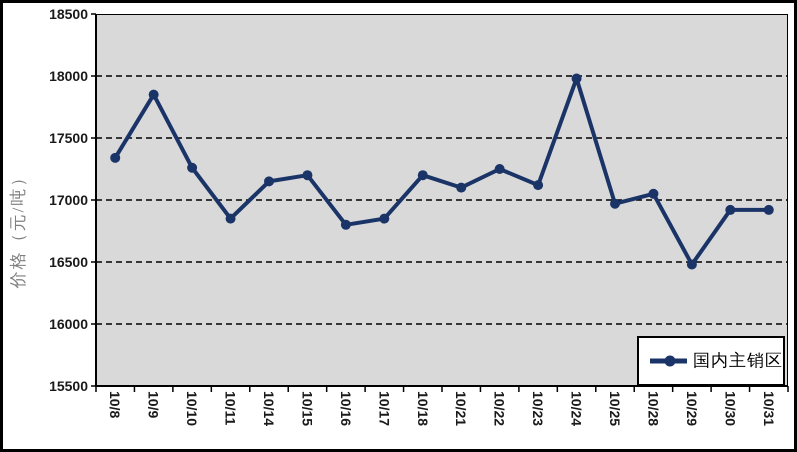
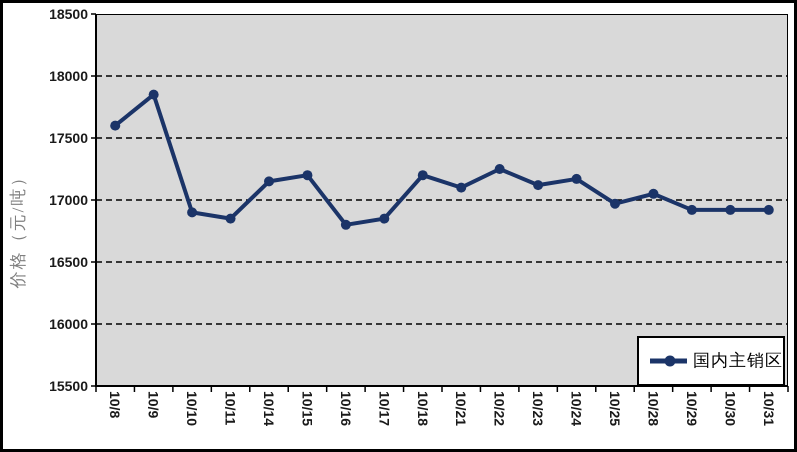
10/8: 17340 -> 17600
10/10: 17260 -> 16900
10/24: 17980 -> 17170
10/29: 16480 -> 16920
